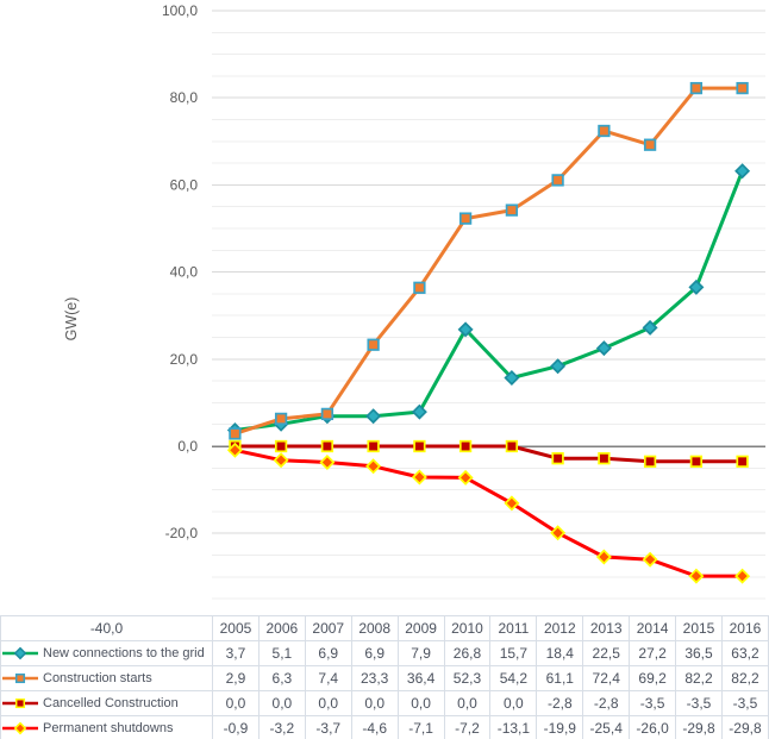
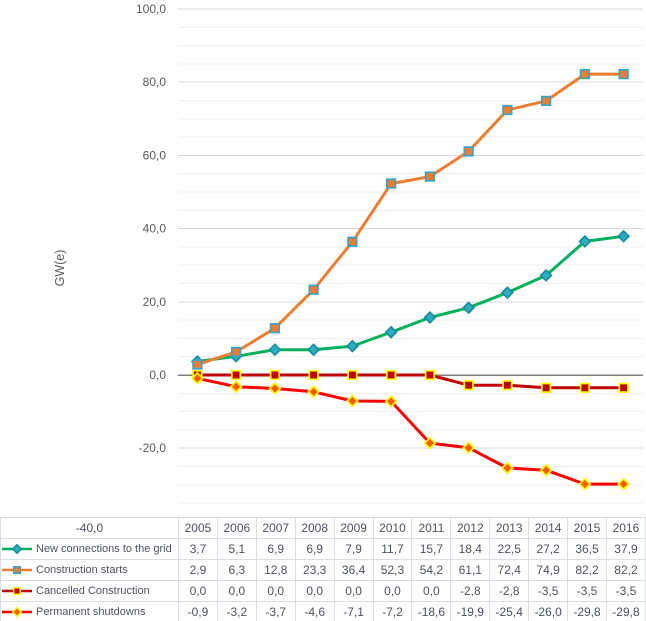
Construction starts/2007: 7,4 -> 12,8
New connections to the grid/2010: 26,8 -> 11,7
Permanent shutdowns/2011: -13,1 -> -18,6
Construction starts/2014: 69,2 -> 74,9
New connections to the grid/2016: 63,2 -> 37,9
